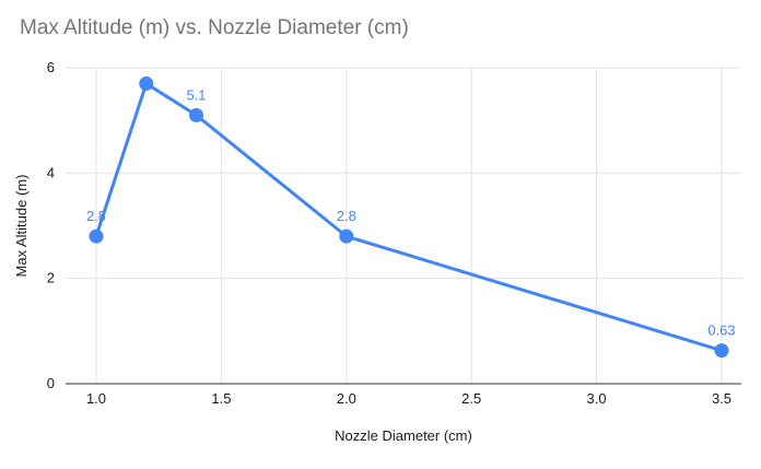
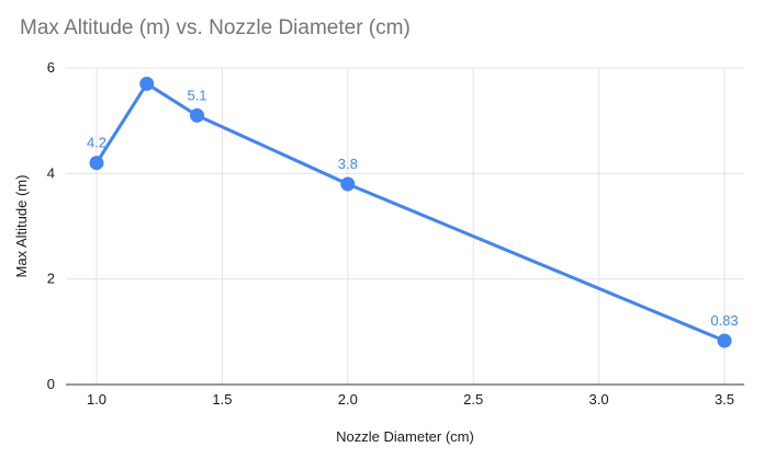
1.0: 2.8 -> 4.2
2.0: 2.8 -> 3.8
3.5: 0.63 -> 0.83
